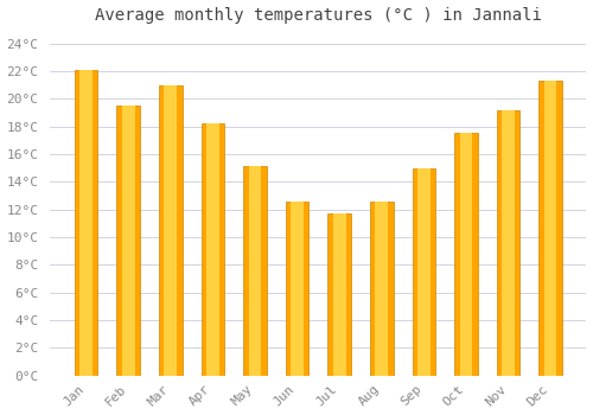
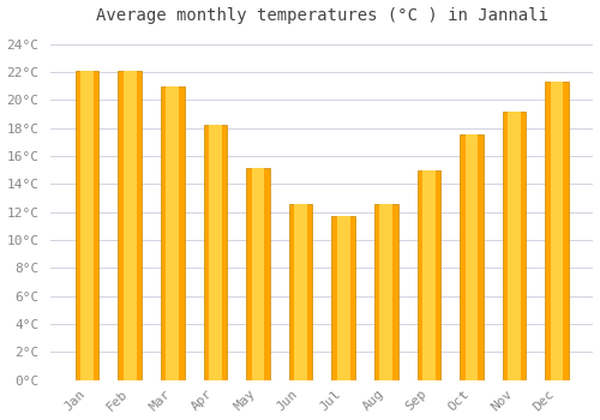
Feb: 19.5°C -> 22.1°C
